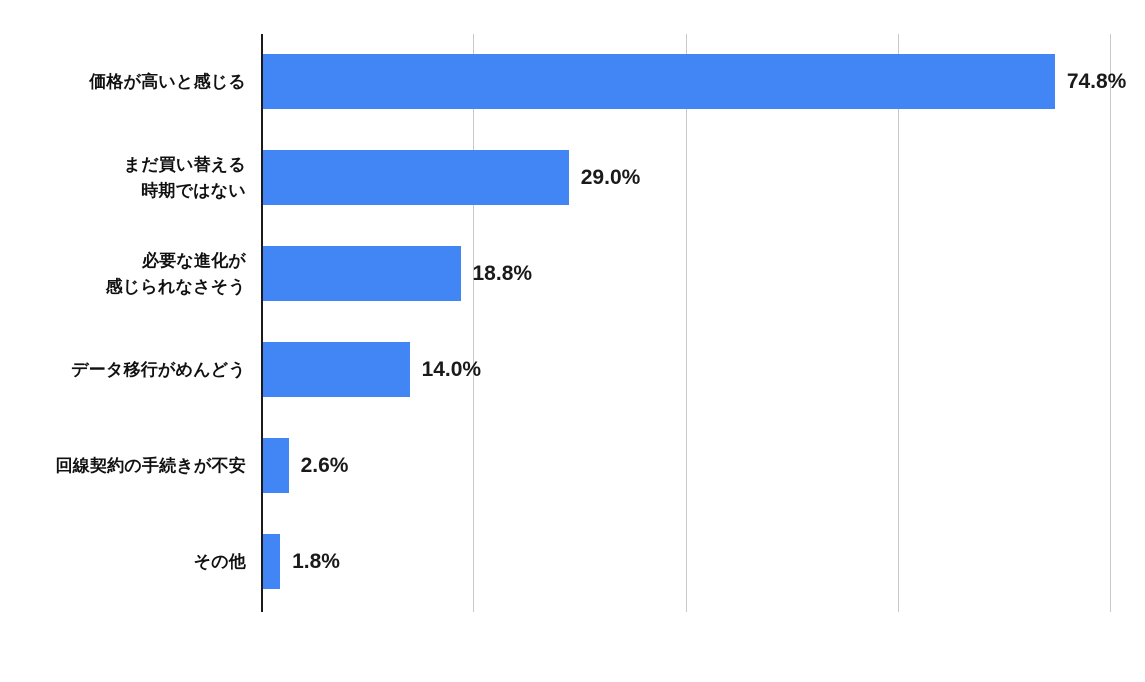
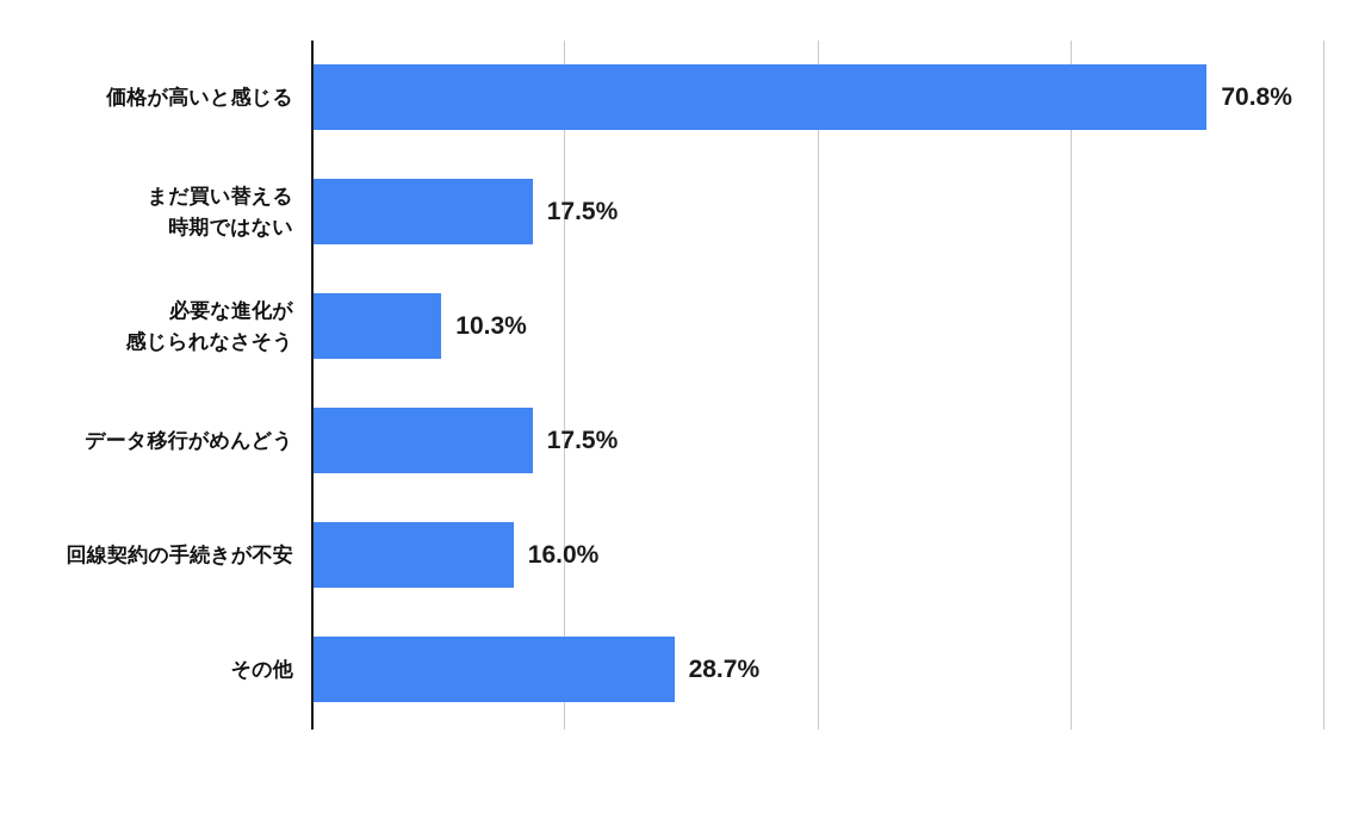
価格が高いと感じる: 74.8% -> 70.8%
まだ買い替える時期ではない: 29.0% -> 17.5%
必要な進化が感じられなさそう: 18.8% -> 10.3%
データ移行がめんどう: 14.0% -> 17.5%
回線契約の手続きが不安: 2.6% -> 16.0%
その他: 1.8% -> 28.7%
